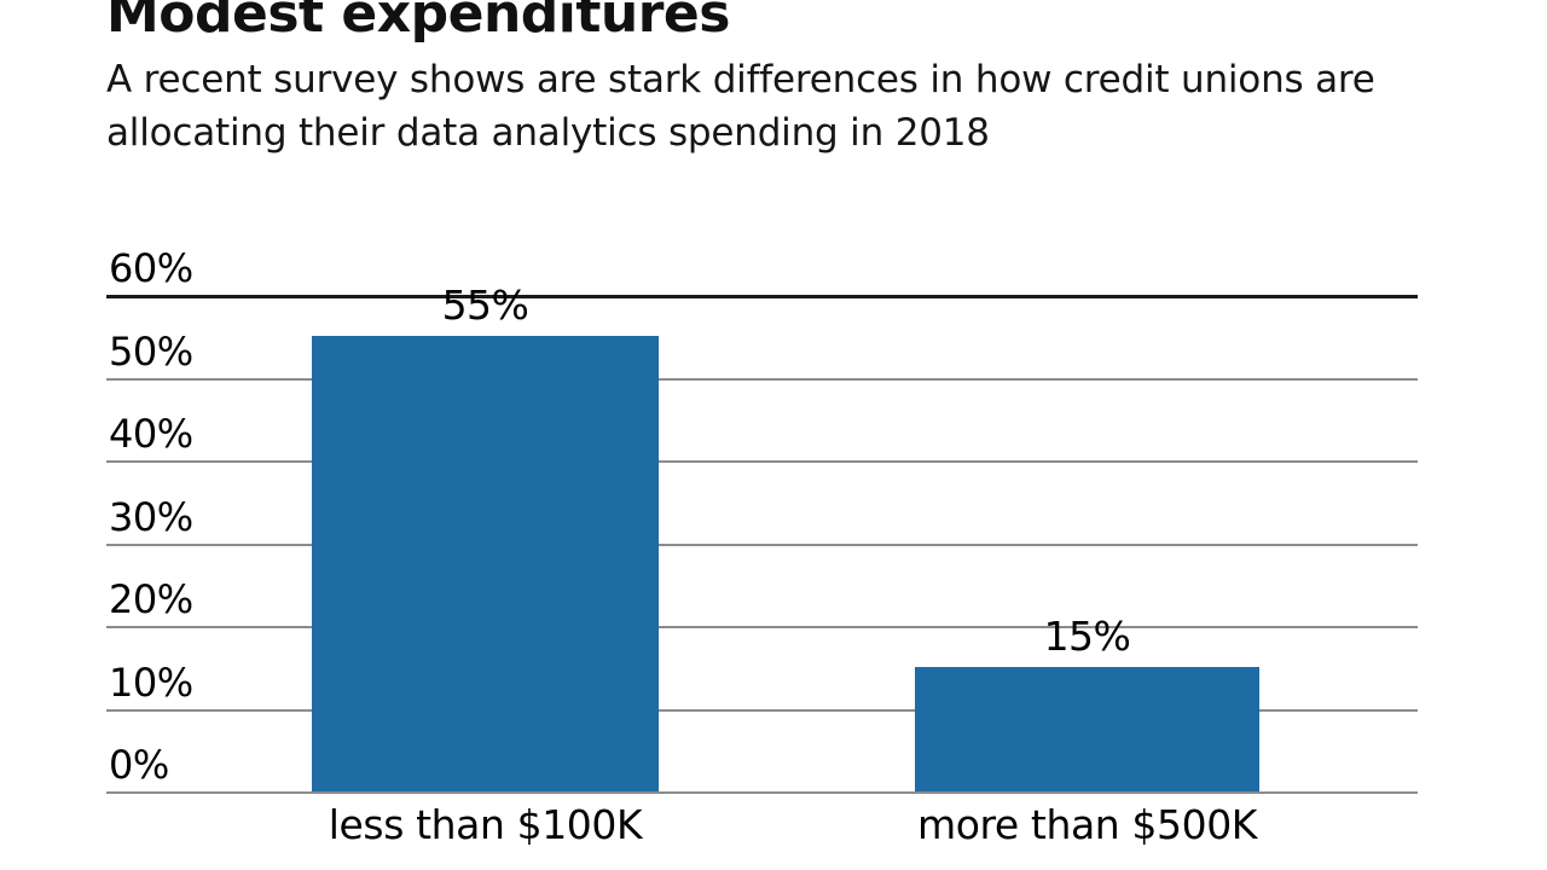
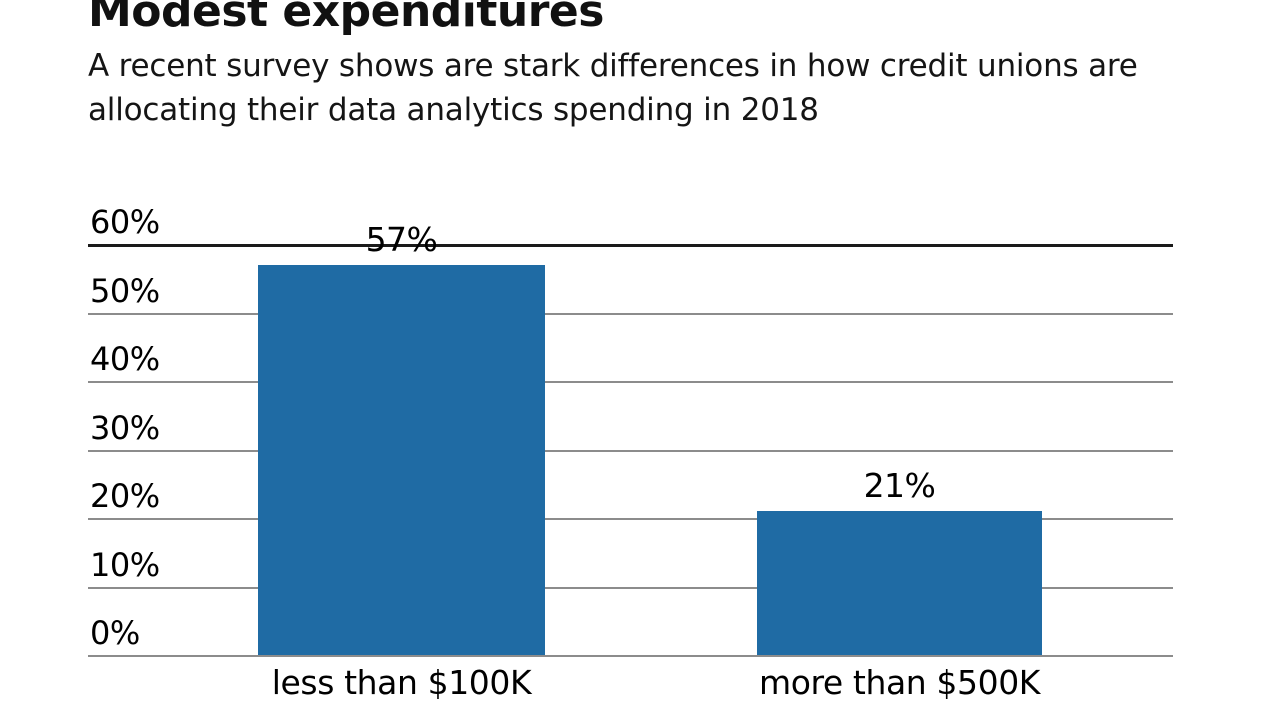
less than $100K: 55% -> 57%
more than $500K: 15% -> 21%
